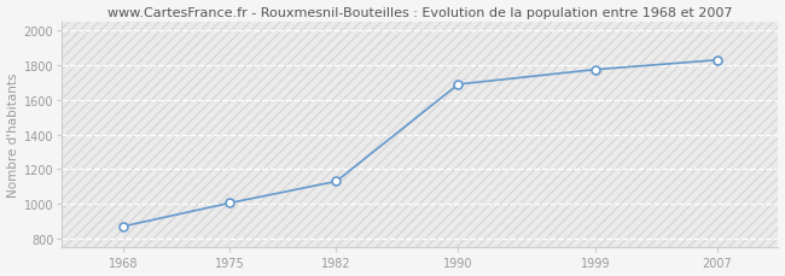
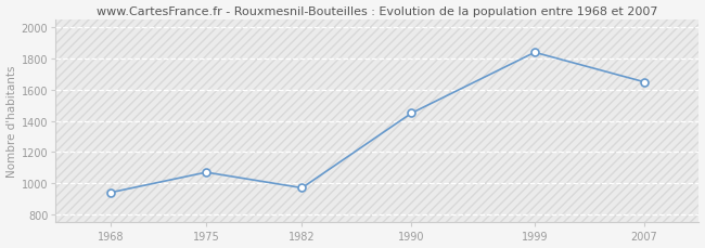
1968: 870 -> 940
1975: 1000 -> 1070
1982: 1130 -> 970
1990: 1690 -> 1450
1999: 1780 -> 1840
2007: 1830 -> 1650
